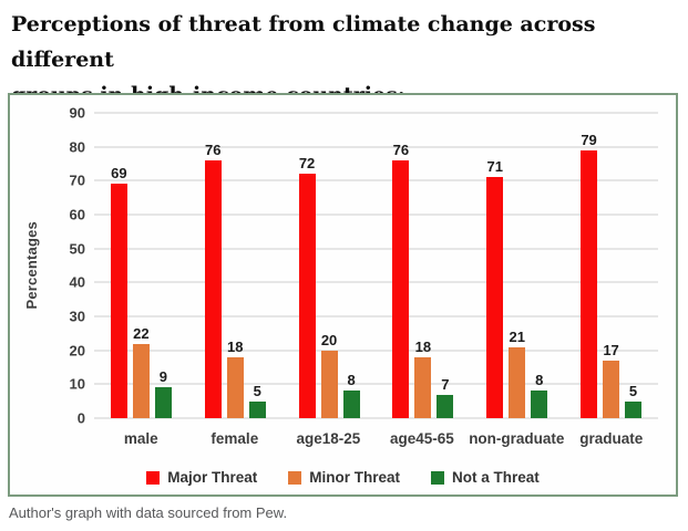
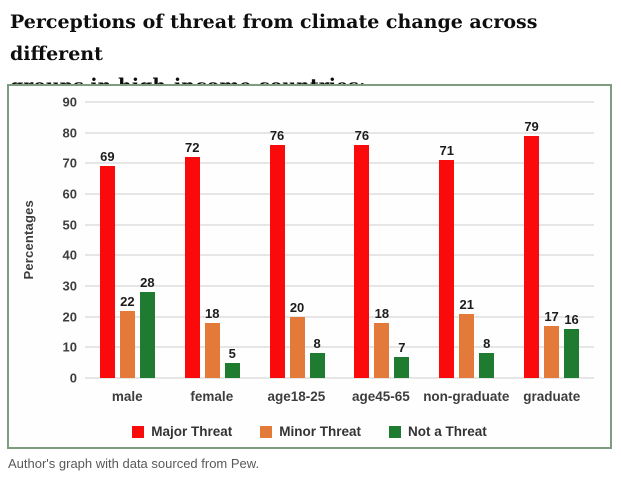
Not a Threat/male: 9 -> 28
Major Threat/female: 76 -> 72
Major Threat/age18-25: 72 -> 76
Not a Threat/graduate: 5 -> 16
